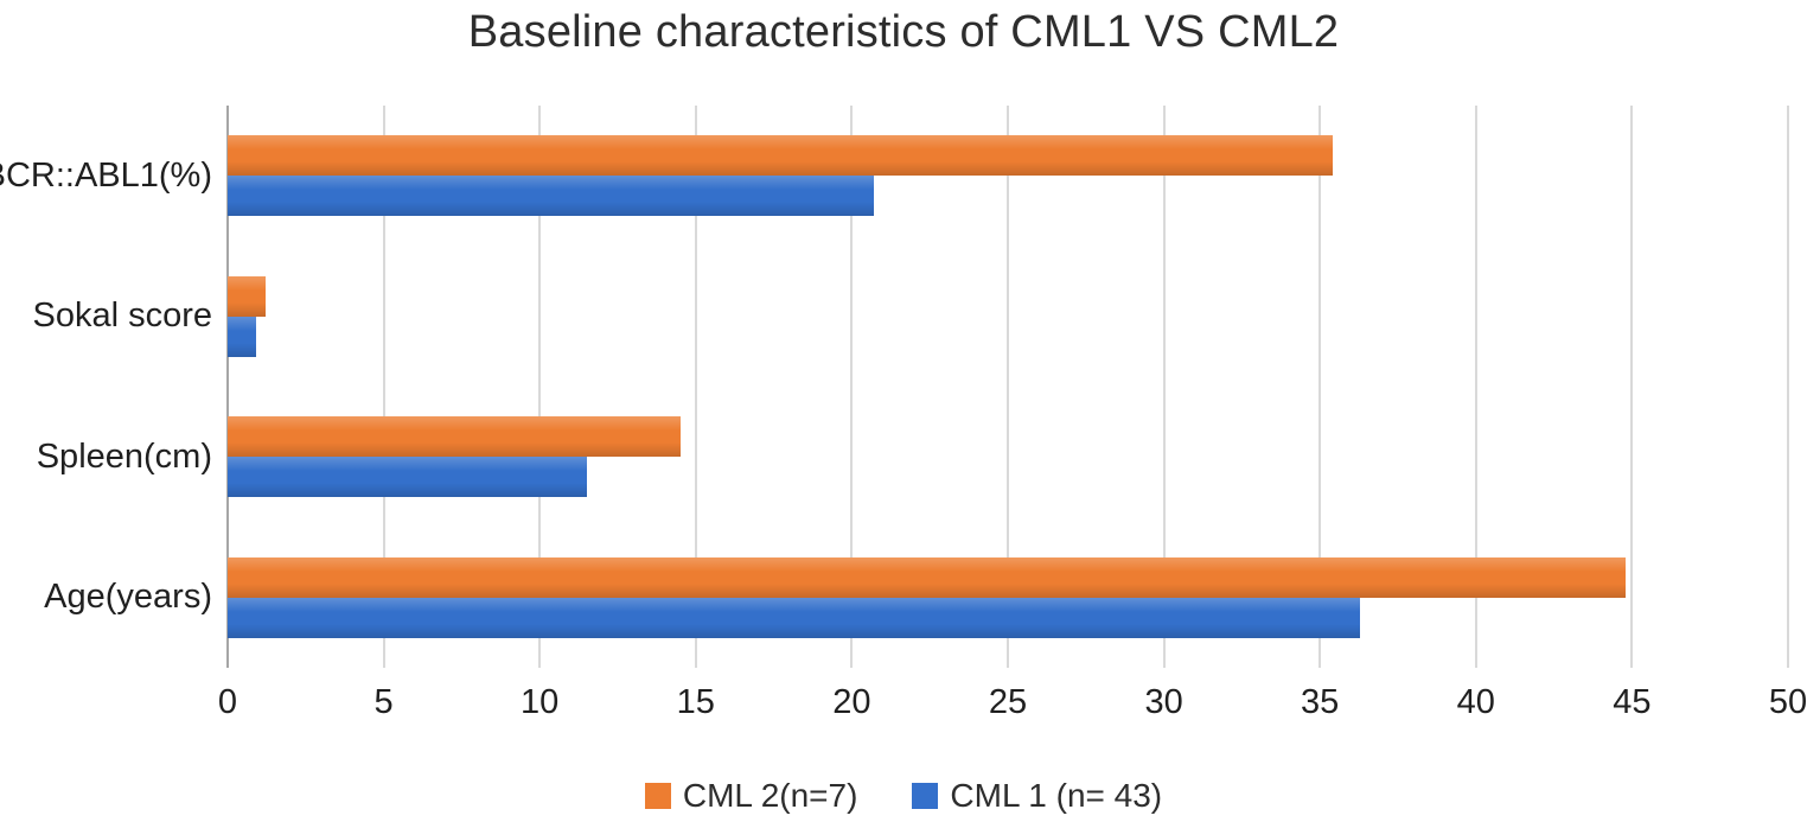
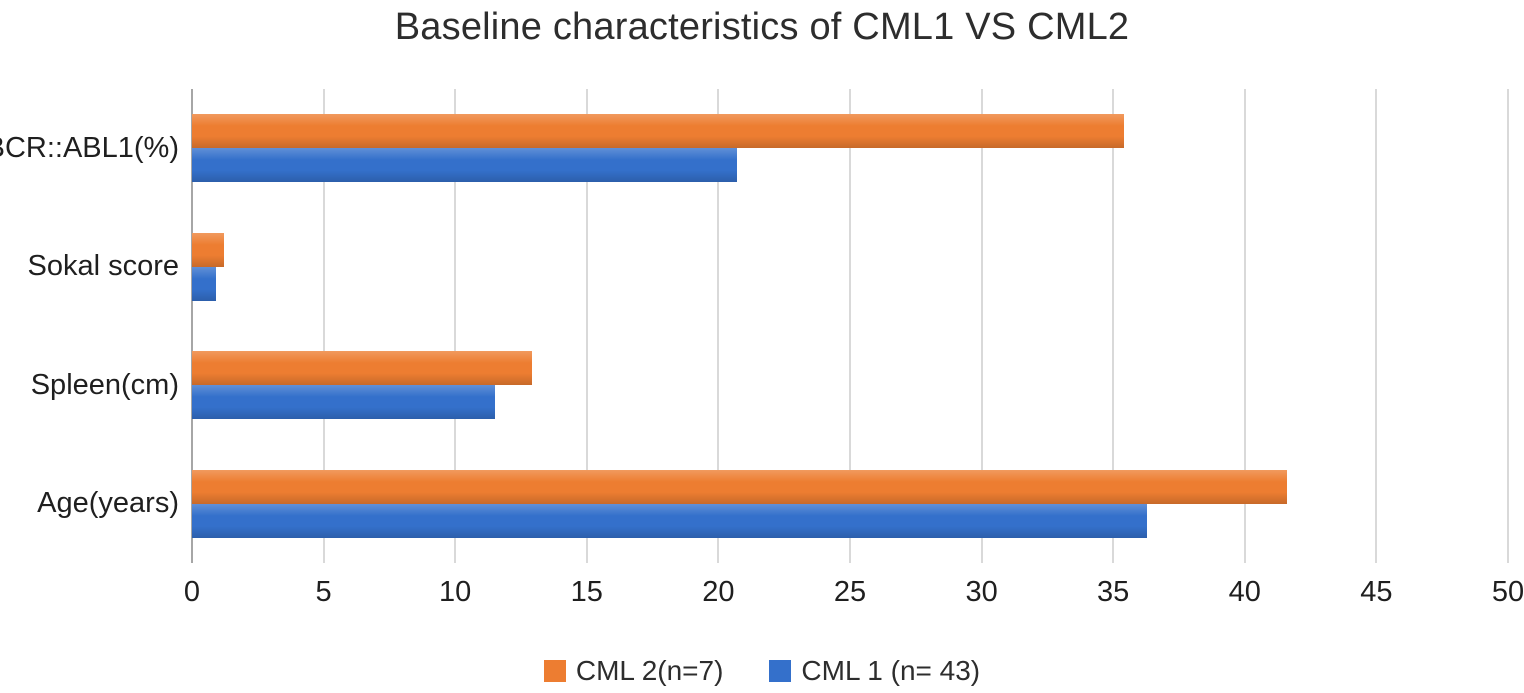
CML 2(n=7)/Spleen(cm): 14.5 -> 12.9
CML 2(n=7)/Age(years): 44.8 -> 41.6
